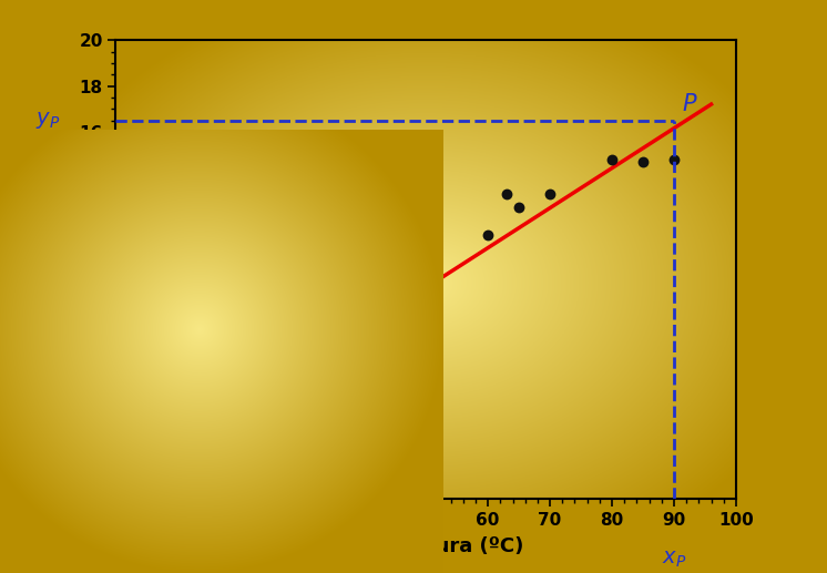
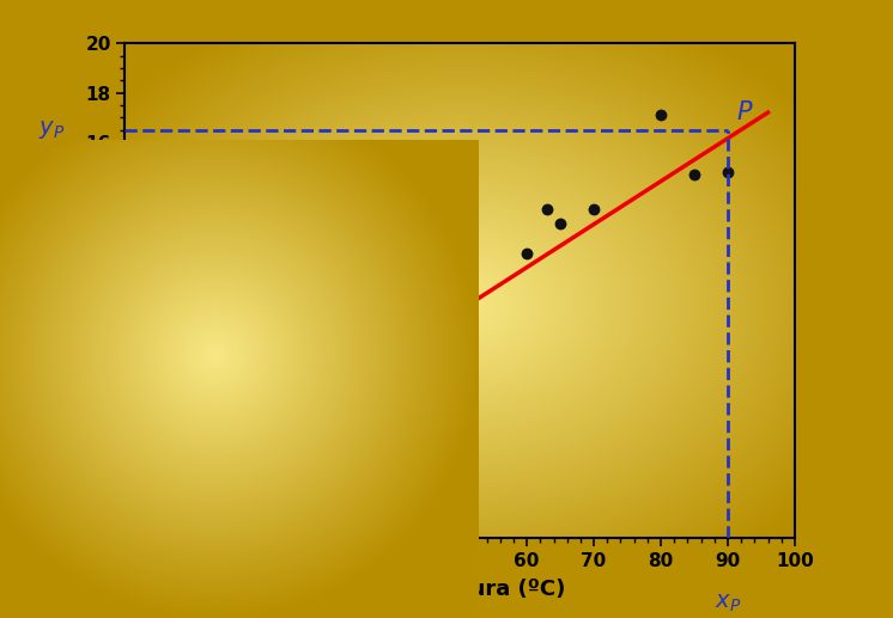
80: 14.8 -> 17.1
